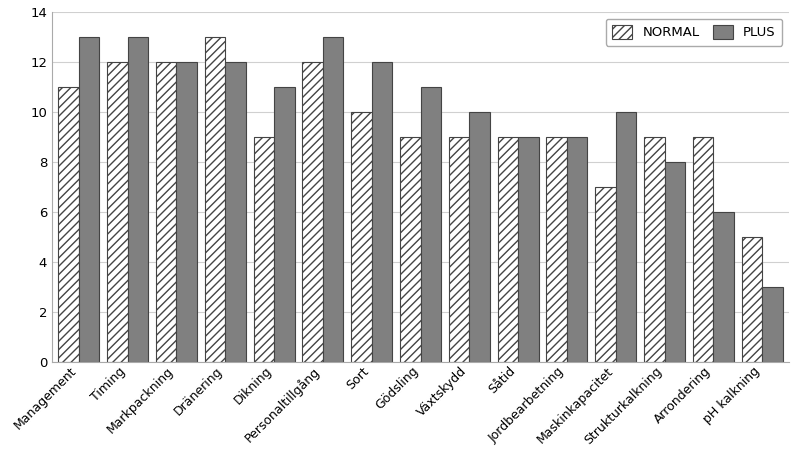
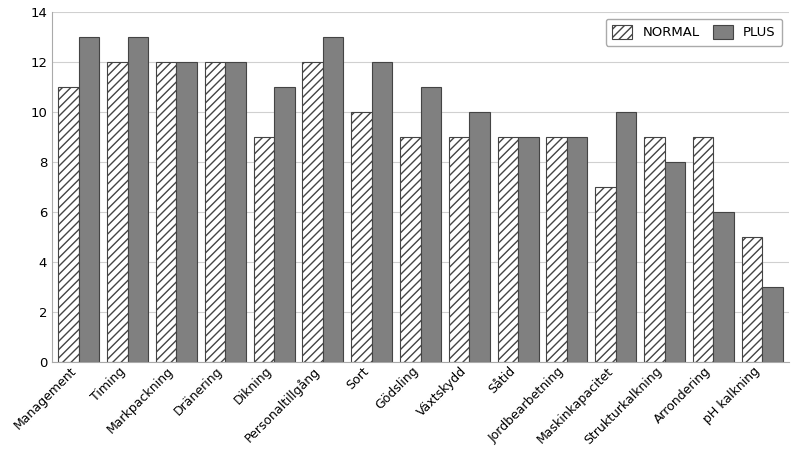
NORMAL/Dränering: 13 -> 12
